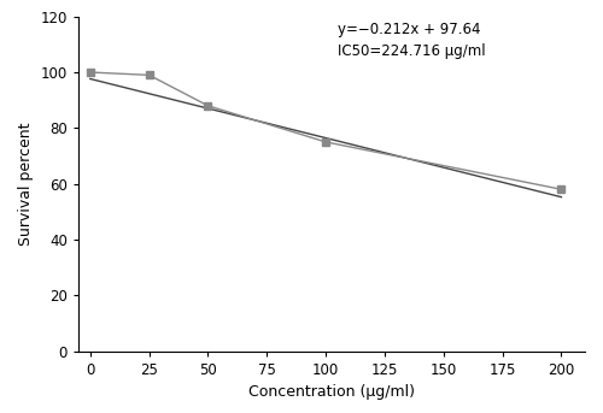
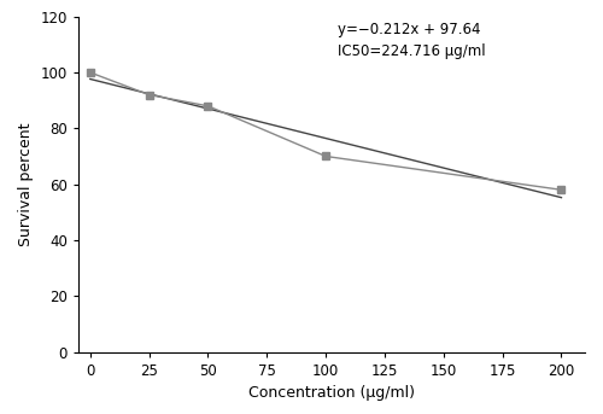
25: 99 -> 92
100: 75 -> 70
